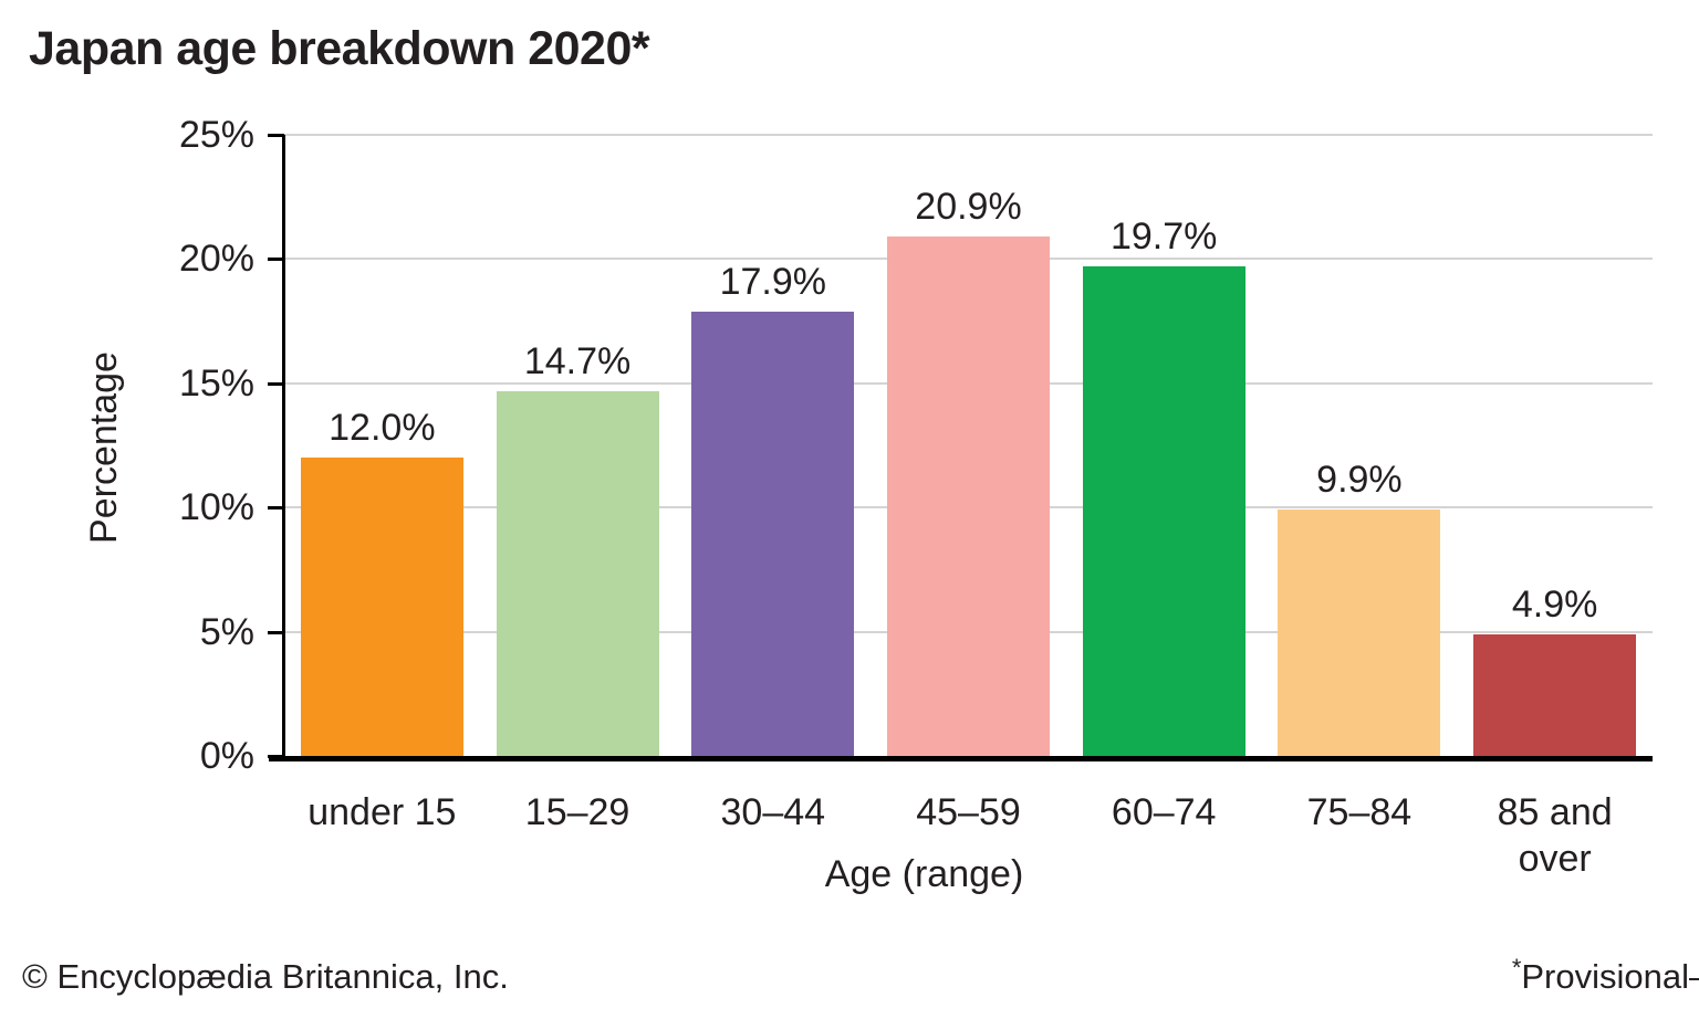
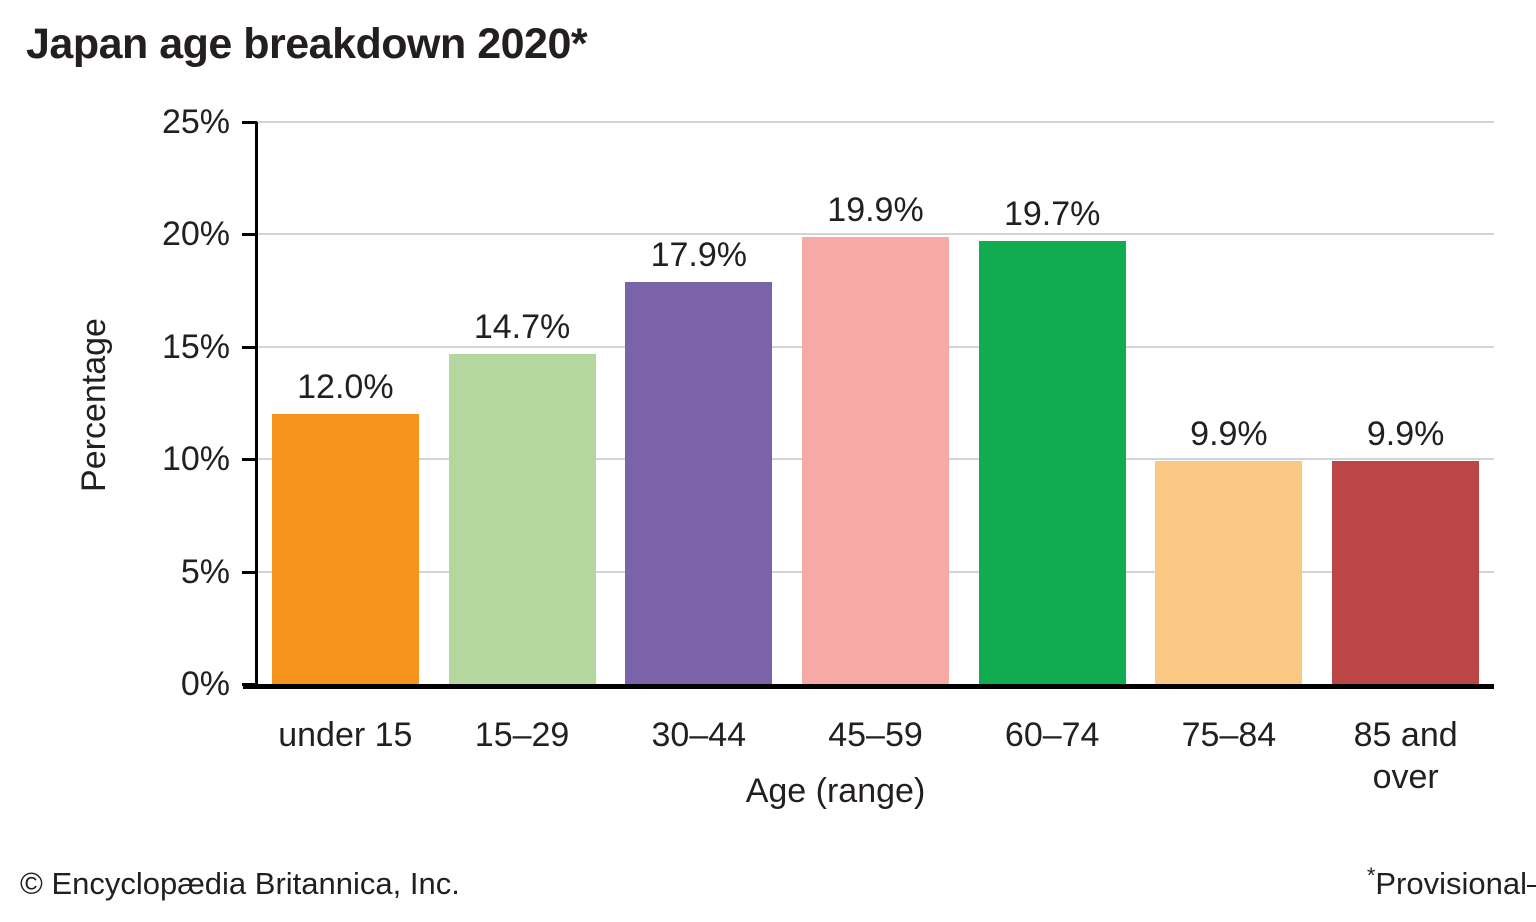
45–59: 20.9% -> 19.9%
85 and over: 4.9% -> 9.9%
